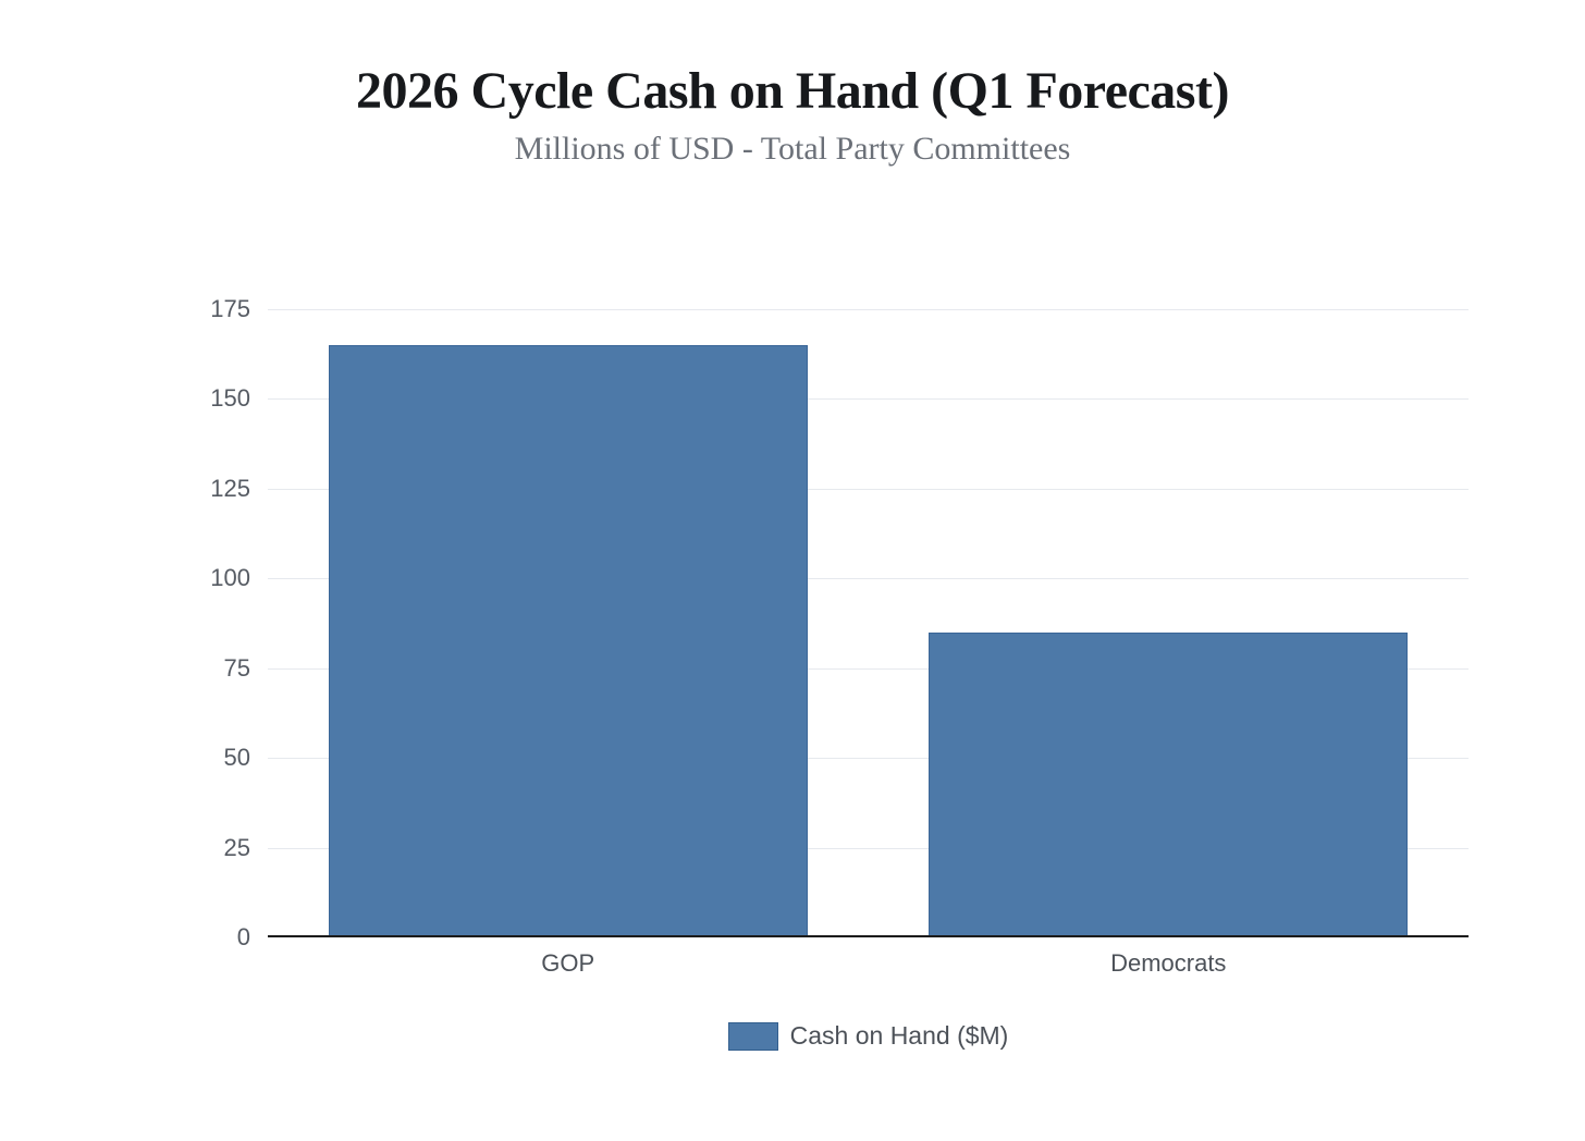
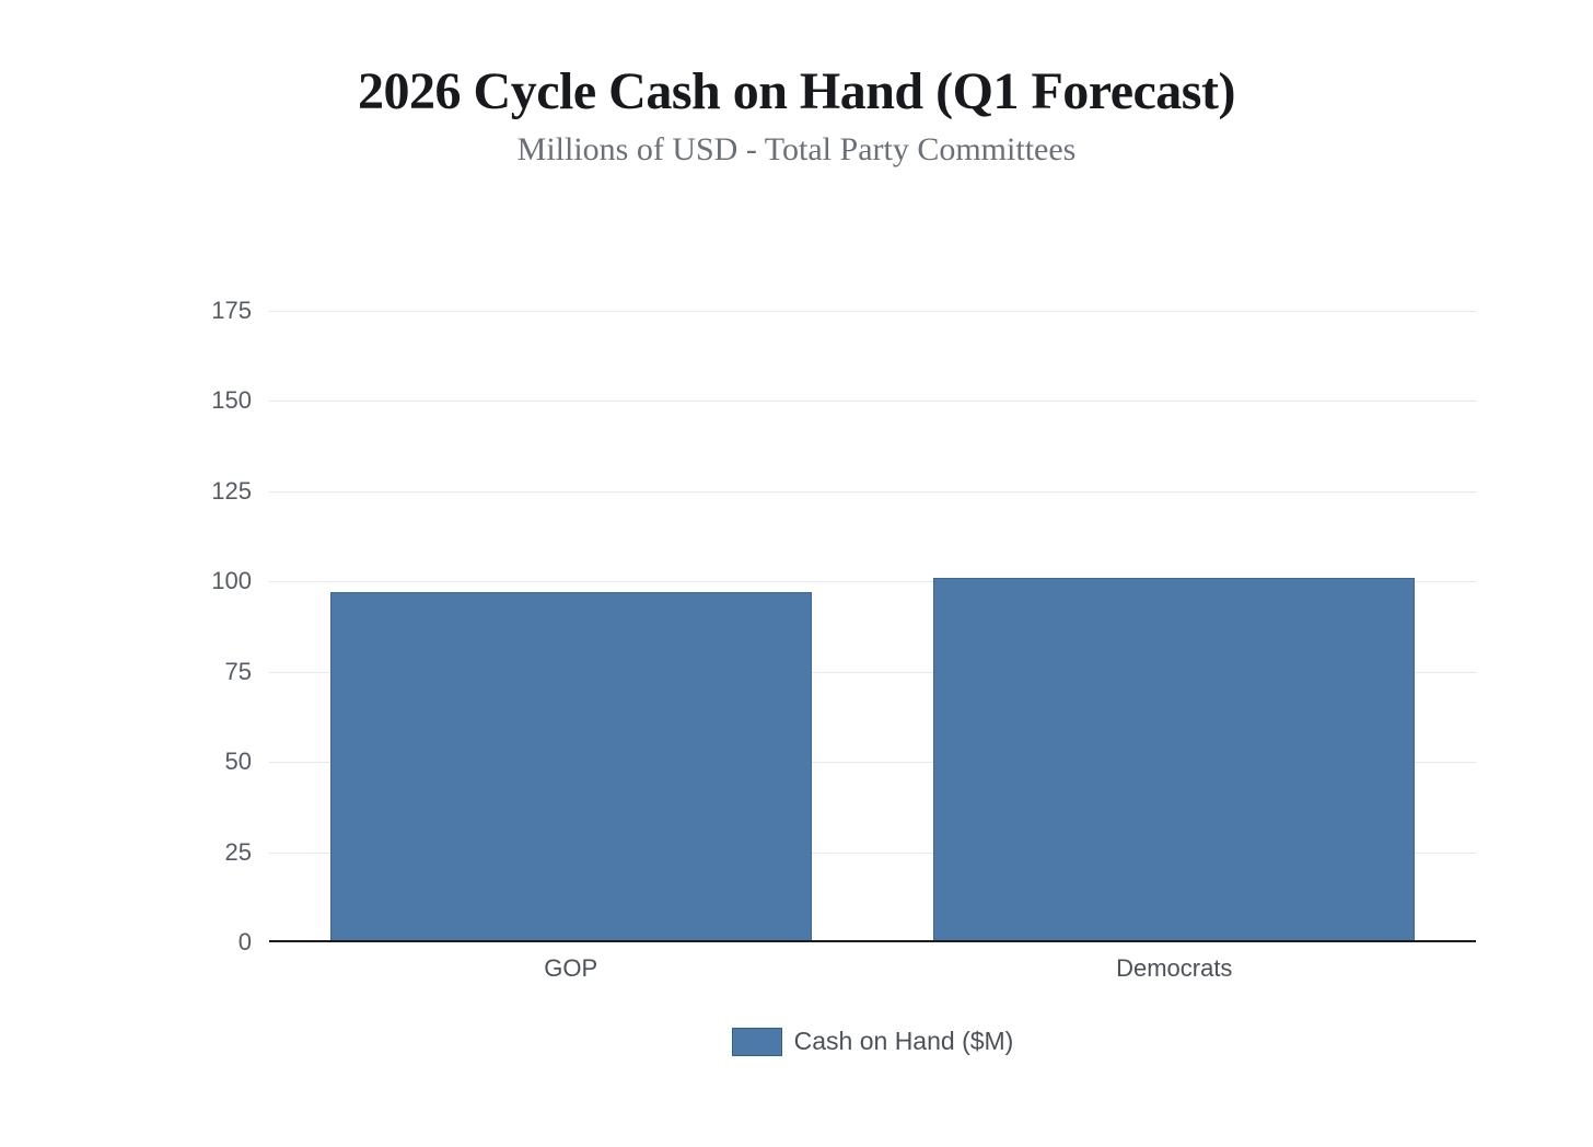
GOP: 165 -> 97
Democrats: 85 -> 101
